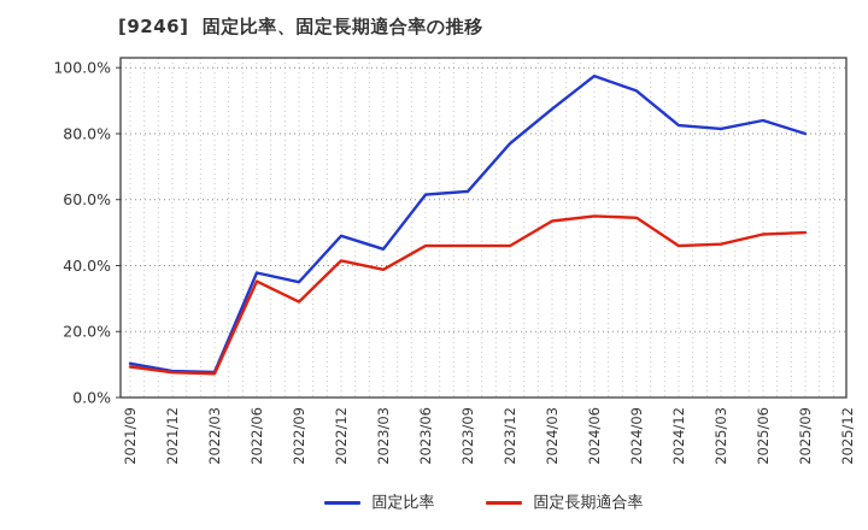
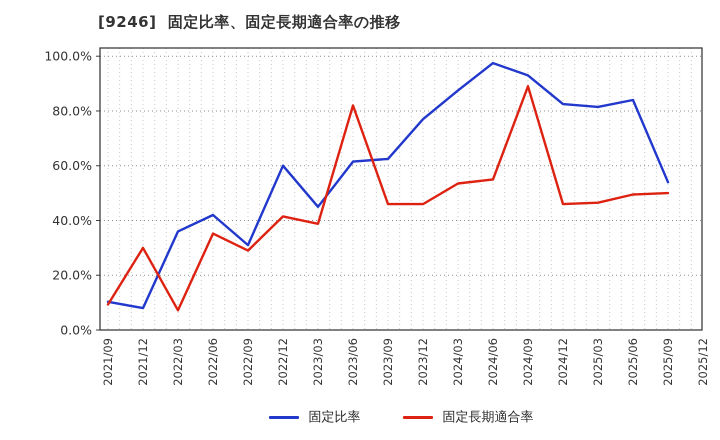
固定長期適合率/2021/12: 8% -> 30%
固定比率/2022/03: 8% -> 36%
固定比率/2022/06: 38% -> 42%
固定比率/2022/09: 35% -> 31%
固定比率/2022/12: 49% -> 60%
固定長期適合率/2023/06: 46% -> 82%
固定長期適合率/2024/09: 54% -> 89%
固定比率/2025/09: 80% -> 54%
